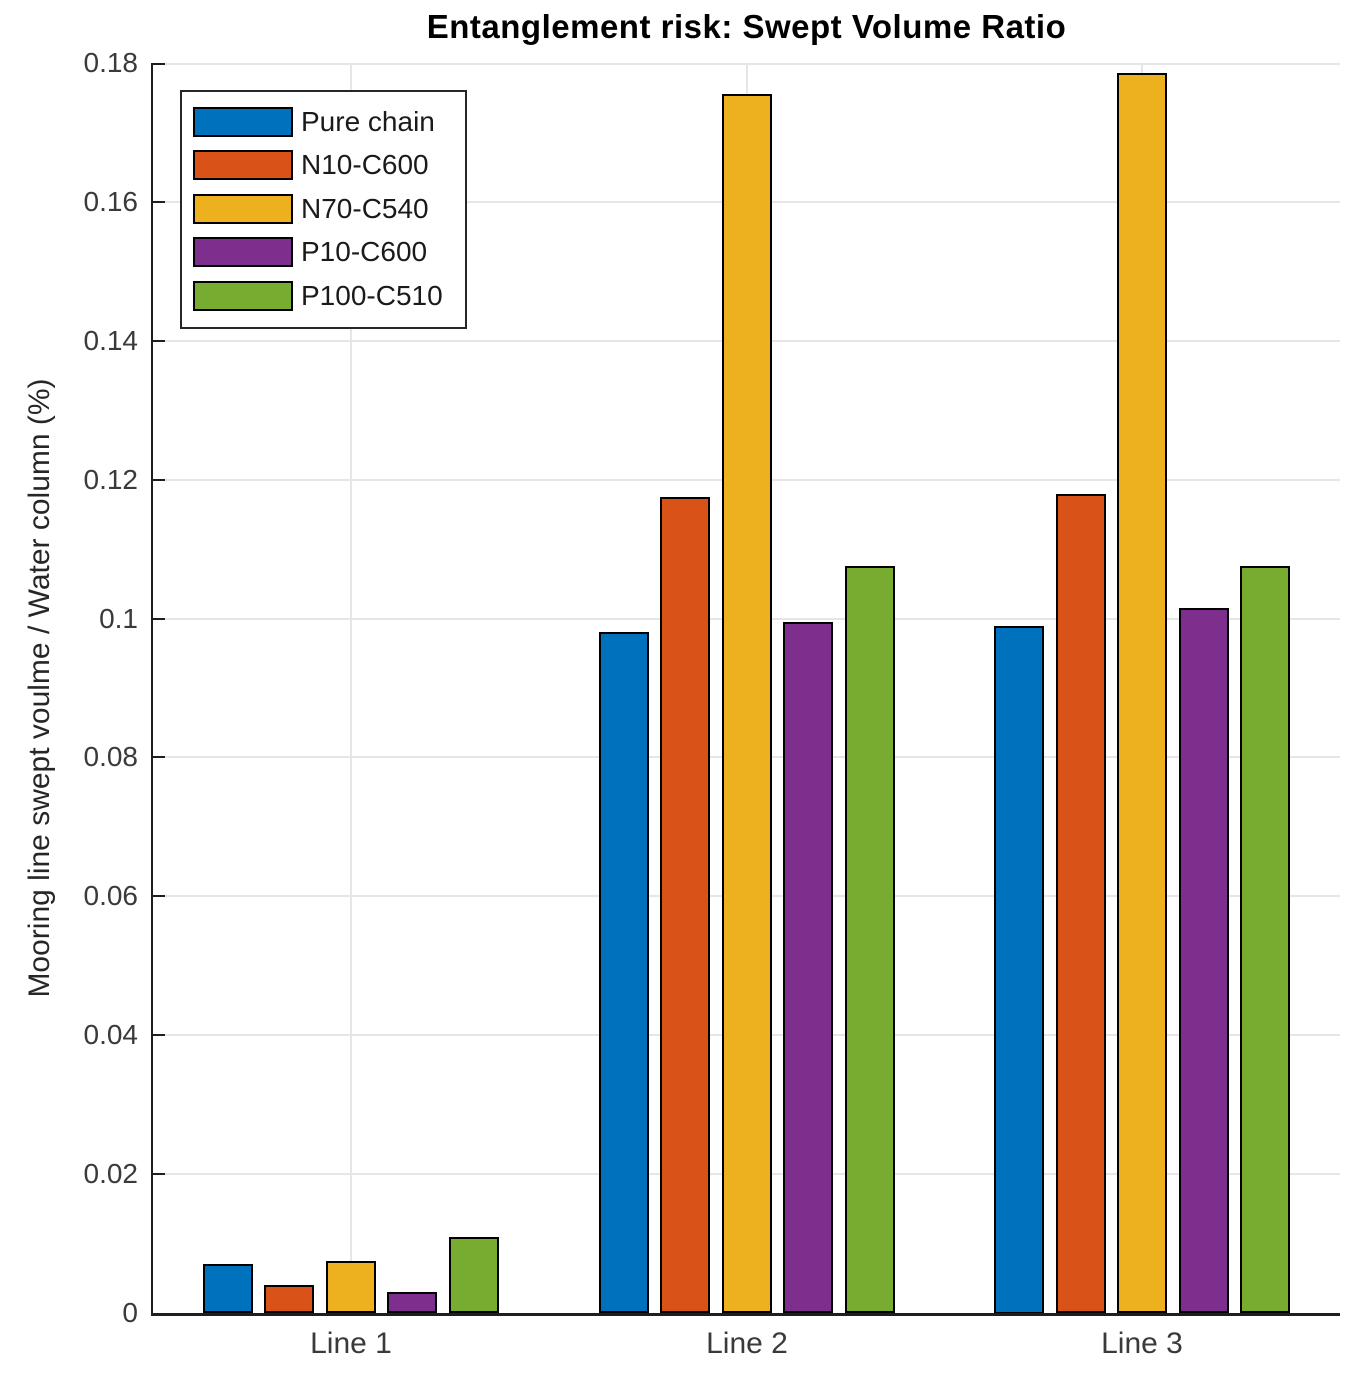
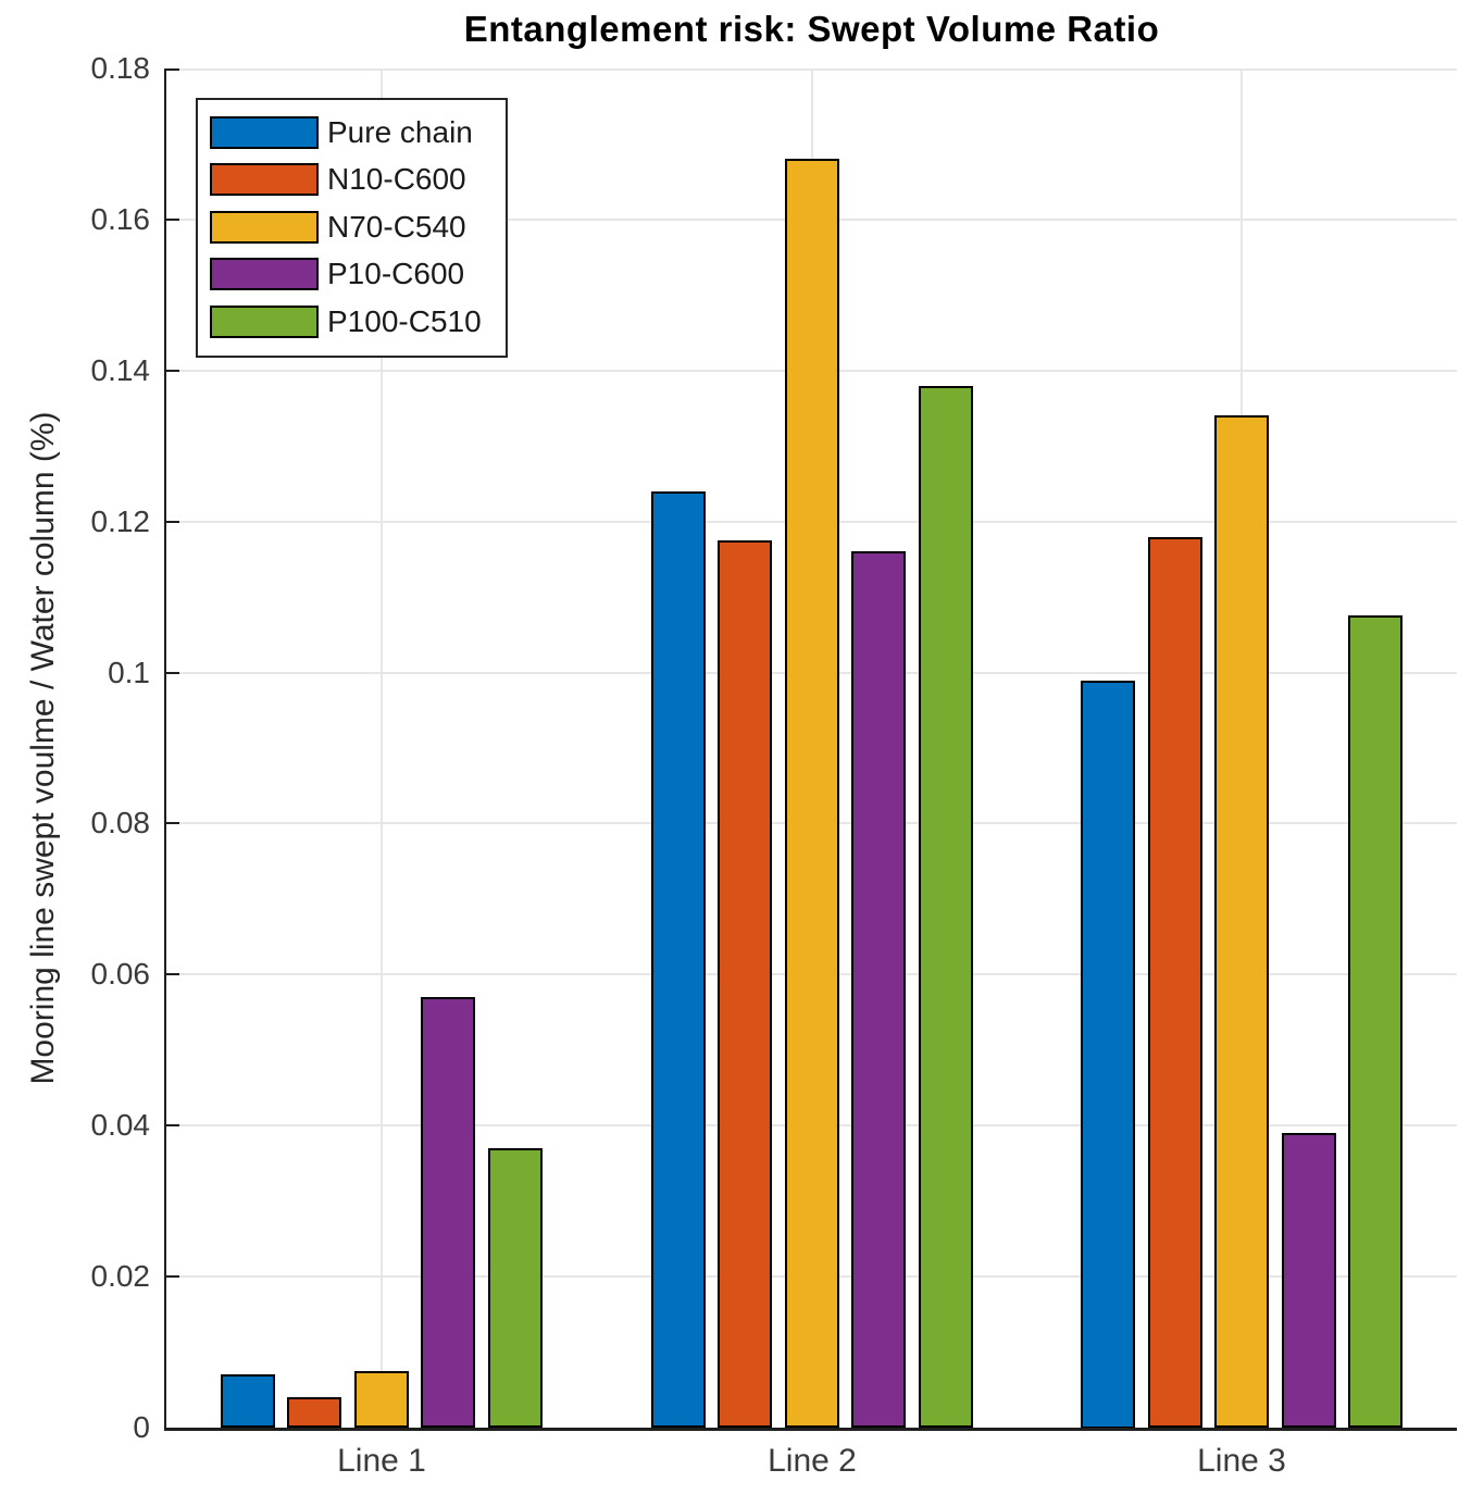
P10-C600/Line 1: 0.003 -> 0.057
P100-C510/Line 1: 0.011 -> 0.037
Pure chain/Line 2: 0.098 -> 0.124
N70-C540/Line 2: 0.175 -> 0.168
P10-C600/Line 2: 0.100 -> 0.116
P100-C510/Line 2: 0.107 -> 0.138
N70-C540/Line 3: 0.178 -> 0.134
P10-C600/Line 3: 0.102 -> 0.039
